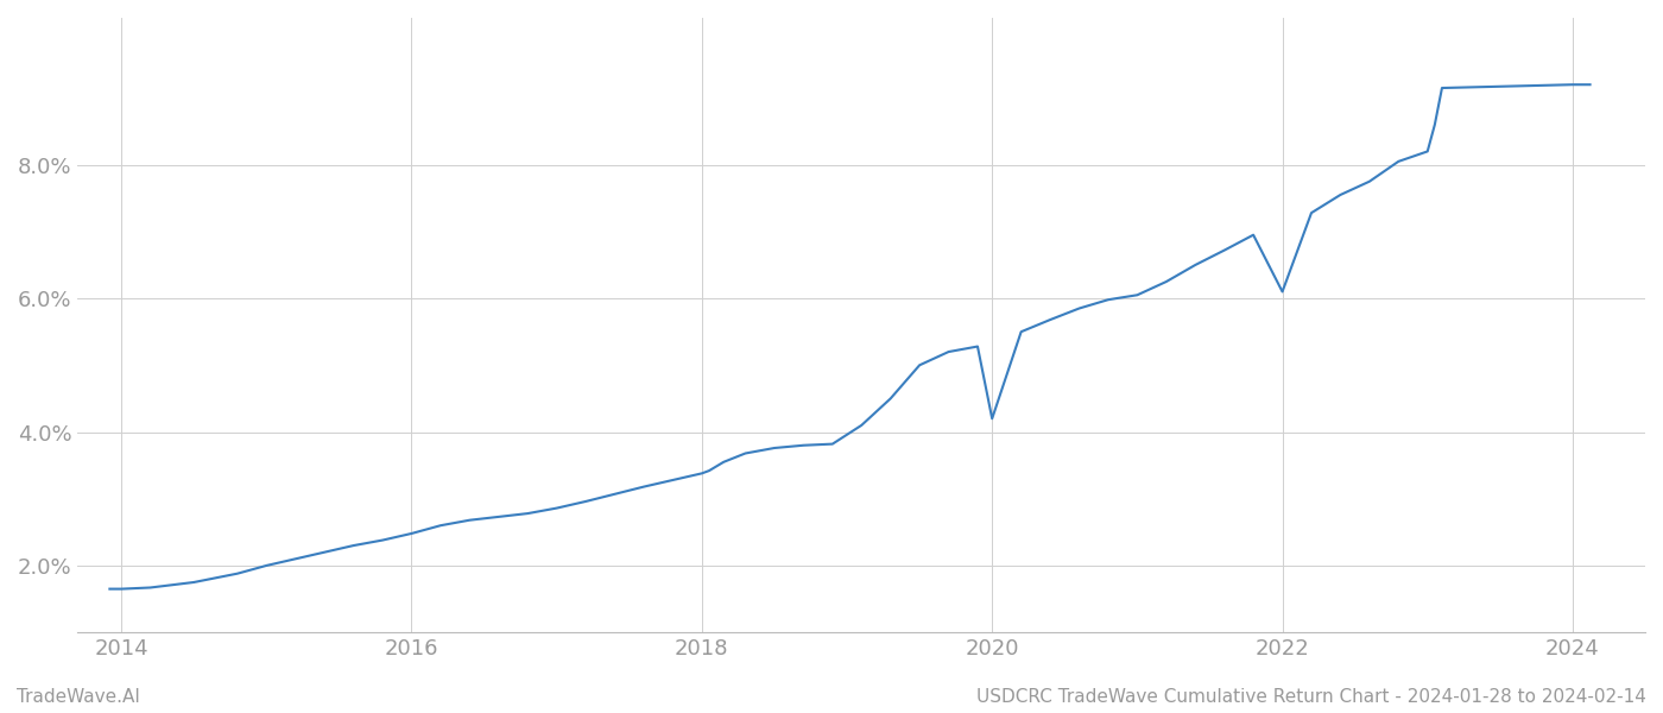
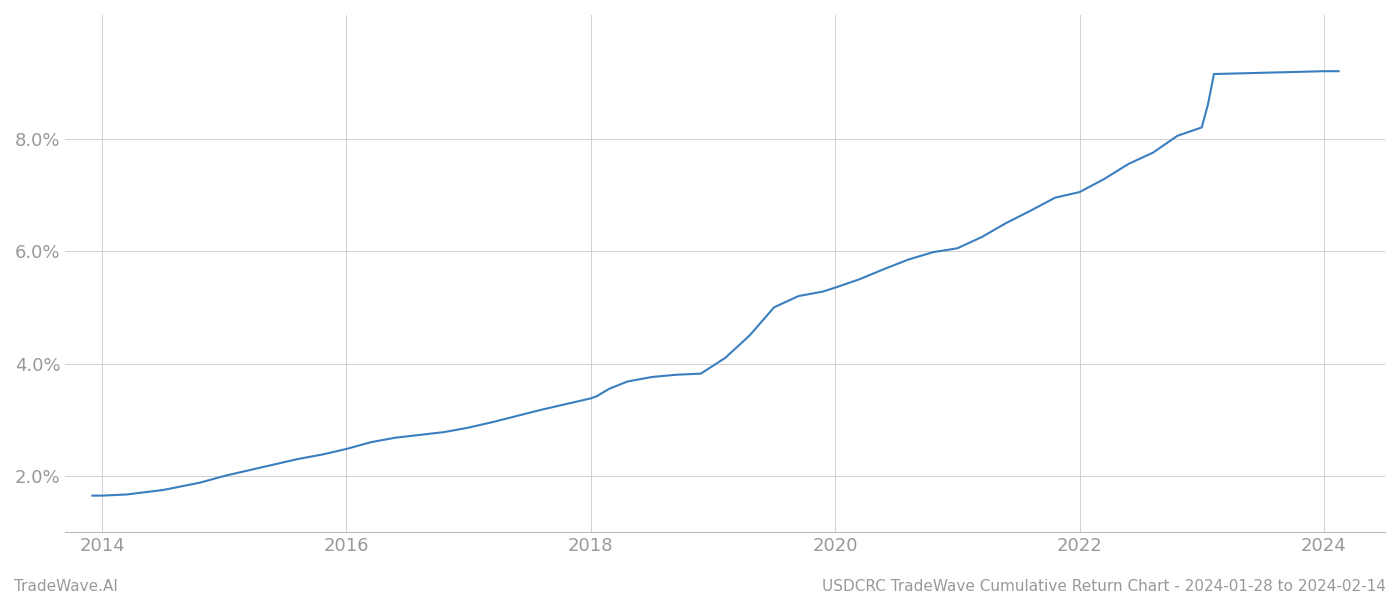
2020: 4.20% -> 5.35%
2022: 6.10% -> 7.05%
